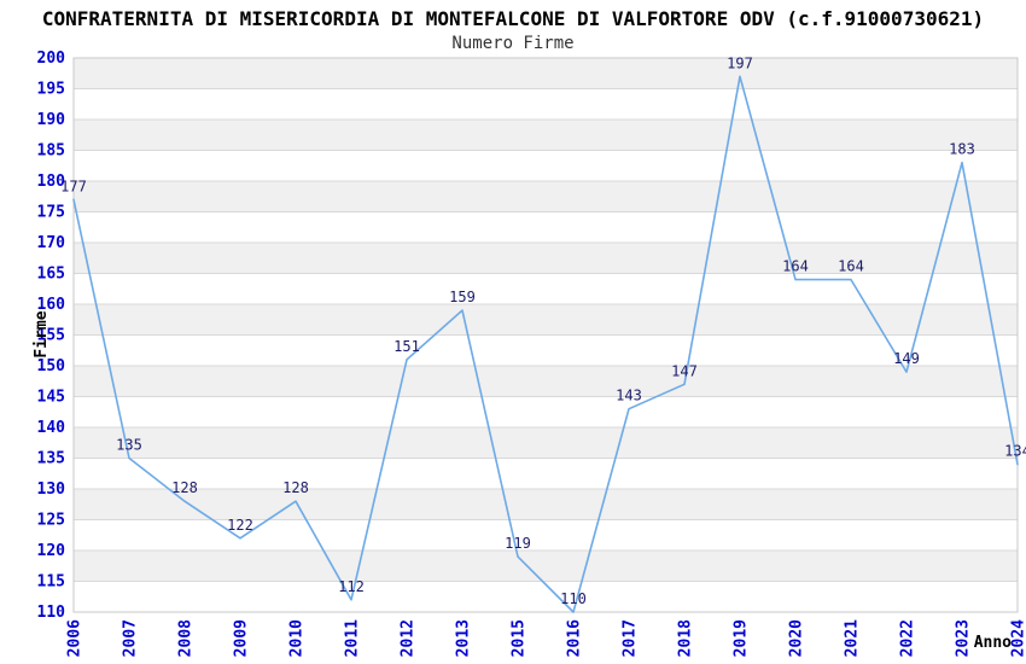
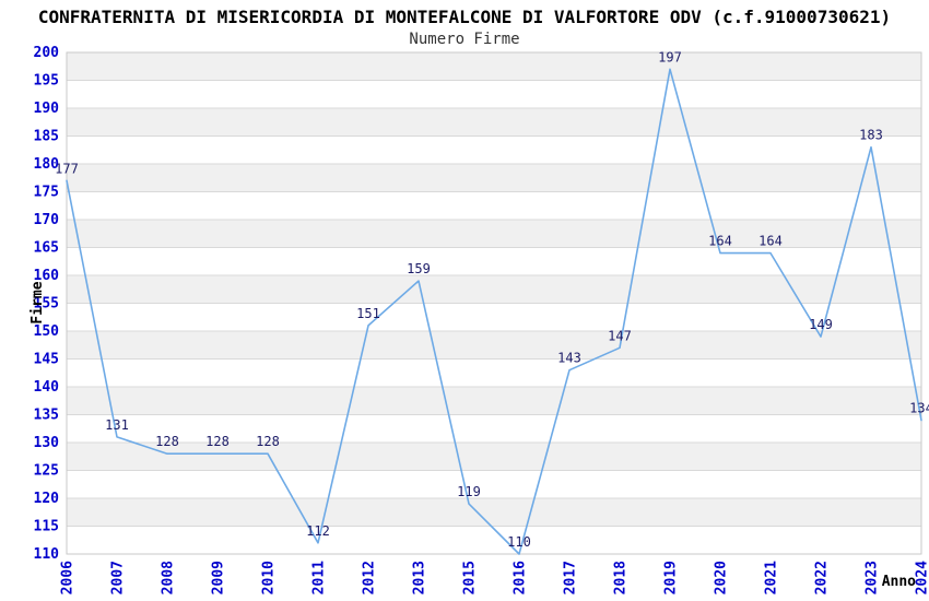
2007: 135 -> 131
2009: 122 -> 128
